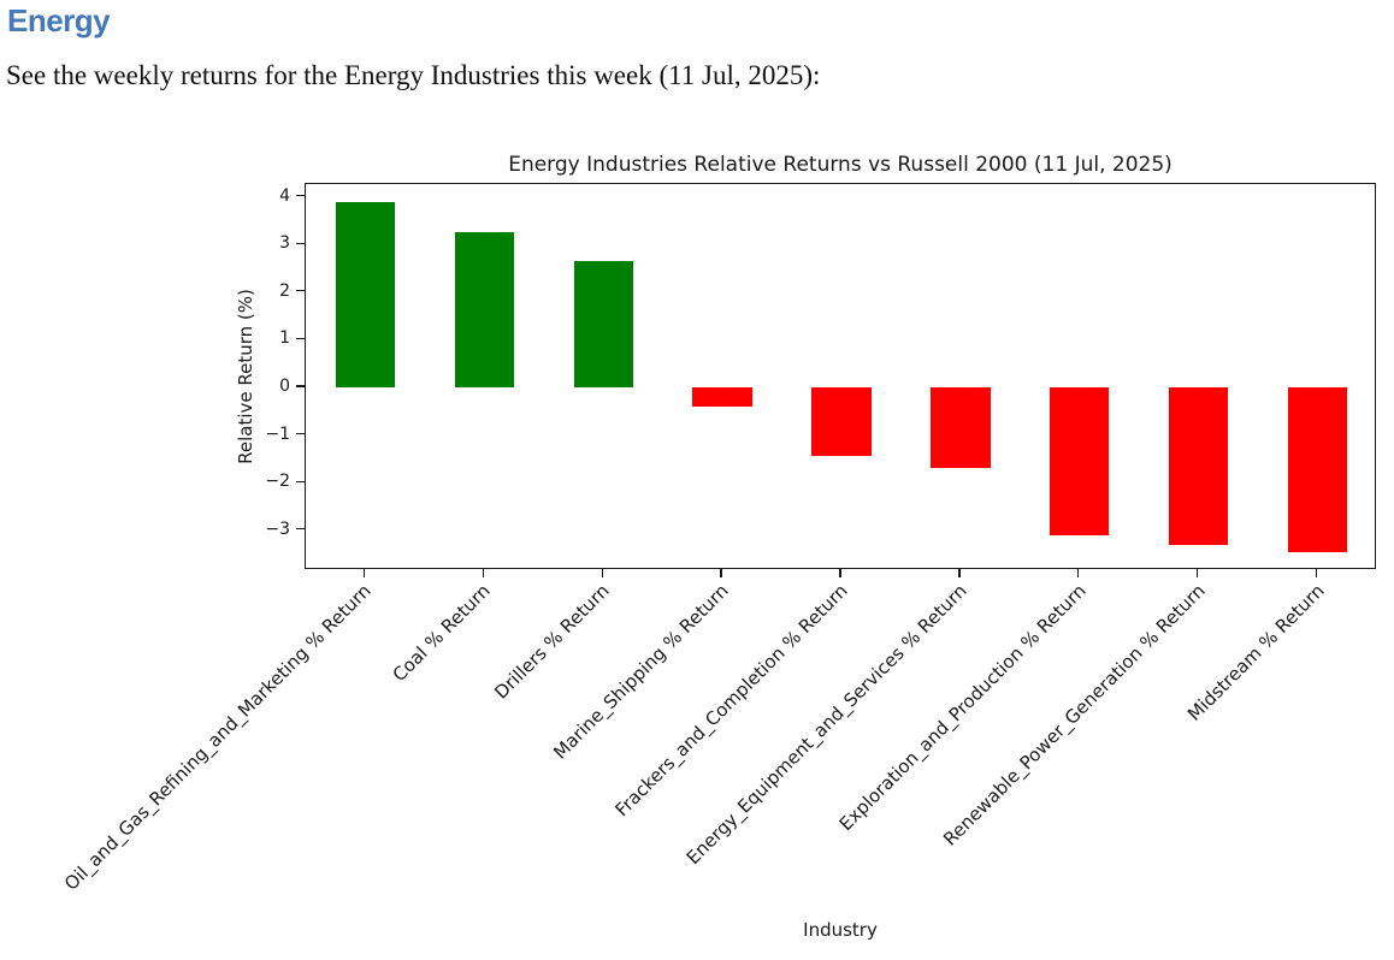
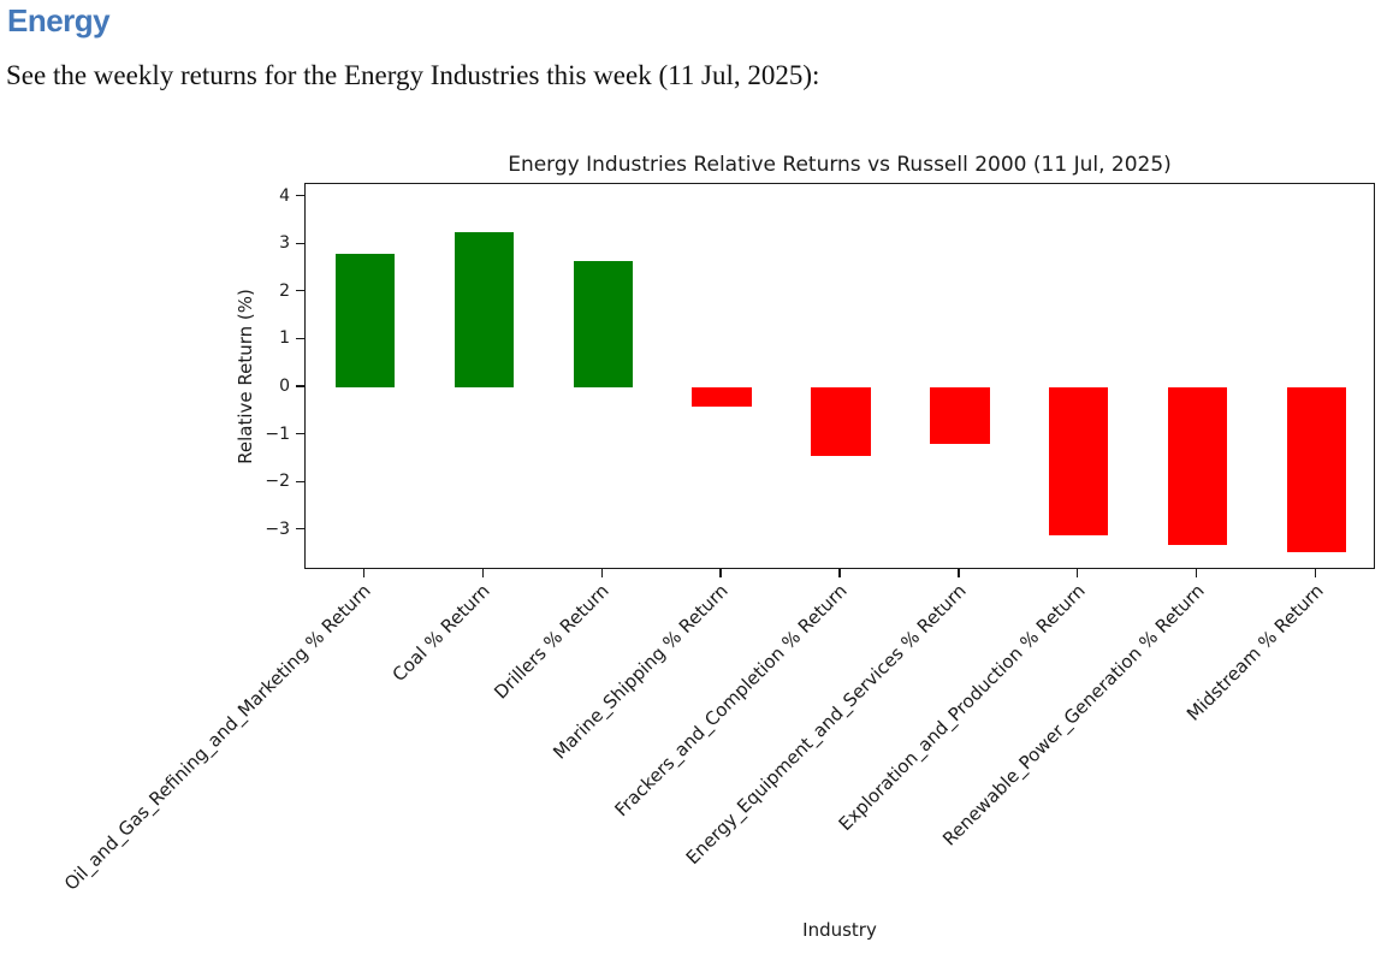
Oil_and_Gas_Refining_and_Marketing % Return: 3.9 -> 2.8
Energy_Equipment_and_Services % Return: -1.7 -> -1.2
